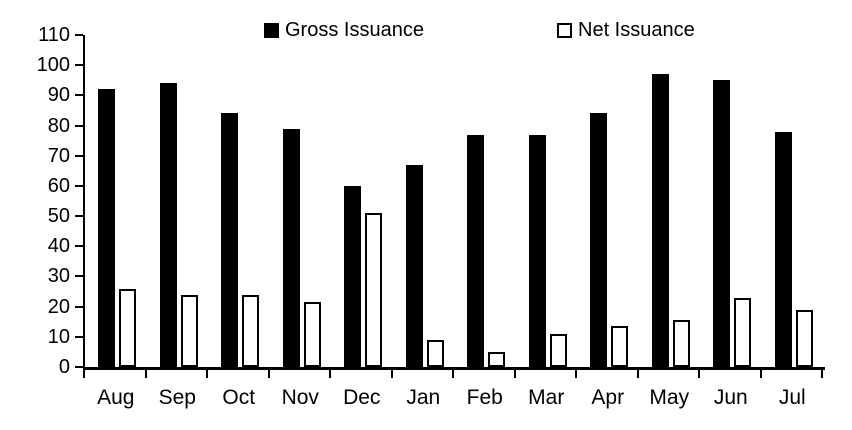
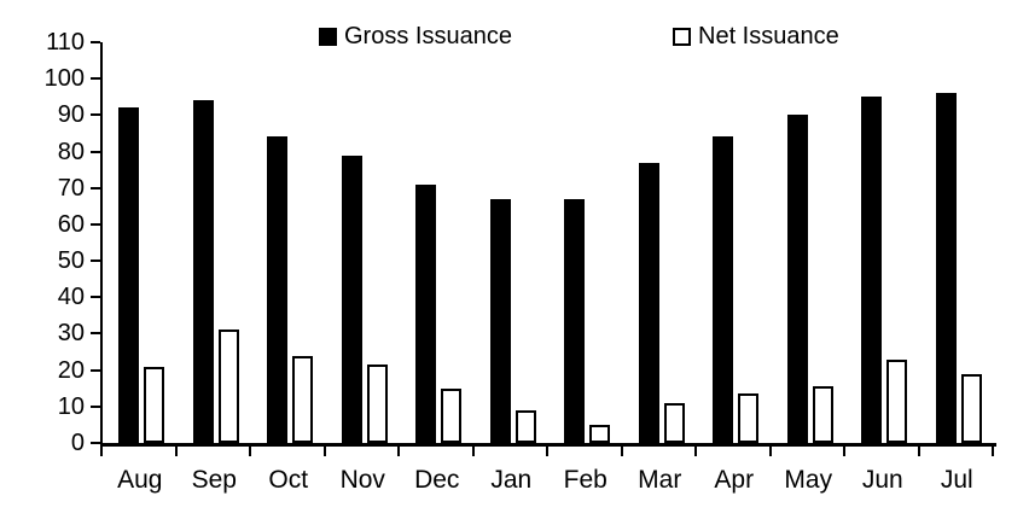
Net Issuance/Aug: 26 -> 21
Net Issuance/Sep: 24 -> 31
Gross Issuance/Dec: 60 -> 71
Net Issuance/Dec: 51 -> 15
Gross Issuance/Feb: 77 -> 67
Gross Issuance/May: 97 -> 90
Gross Issuance/Jul: 78 -> 96
